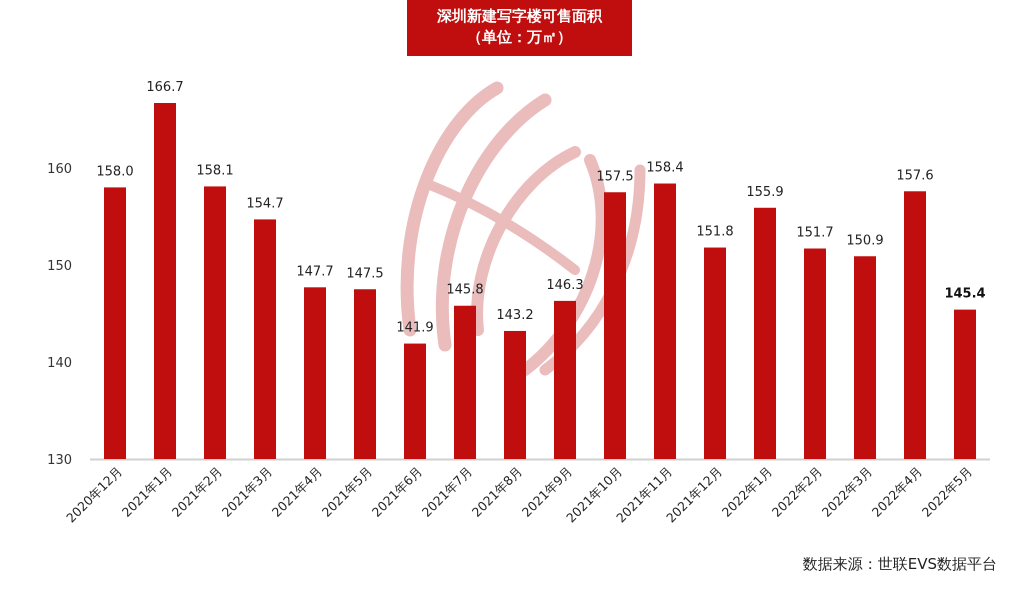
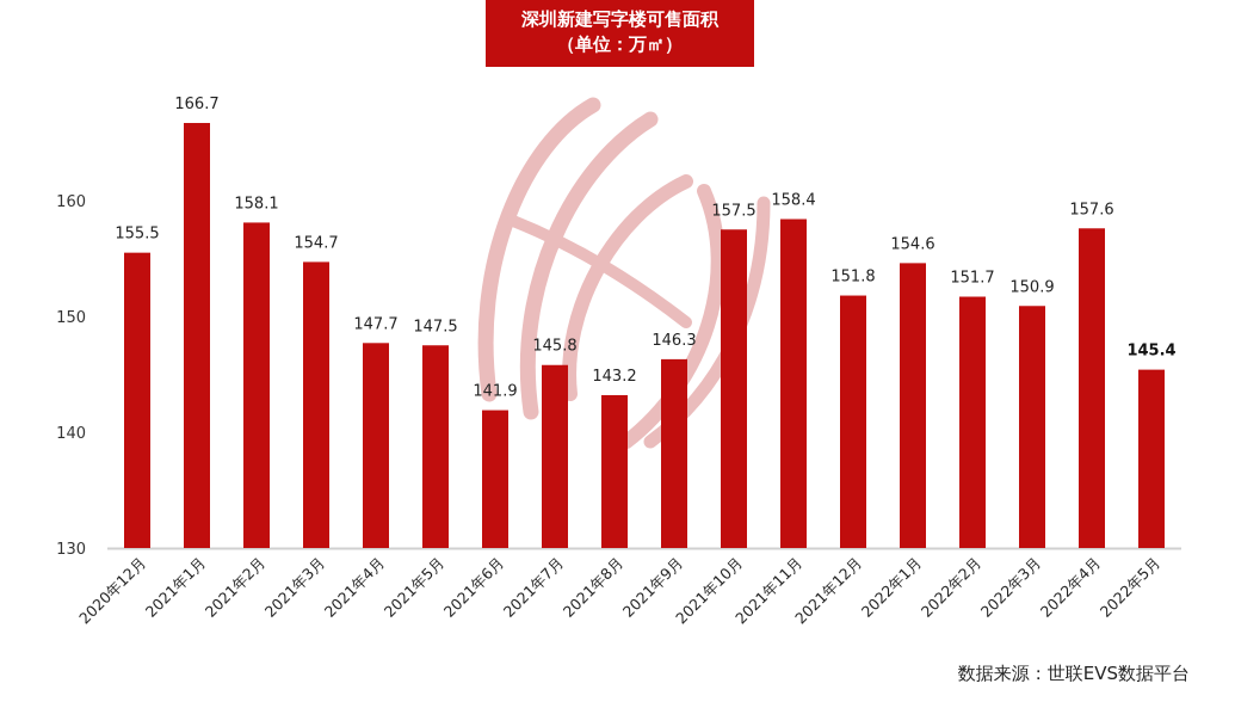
2020年12月: 158.0 -> 155.5
2022年1月: 155.9 -> 154.6
